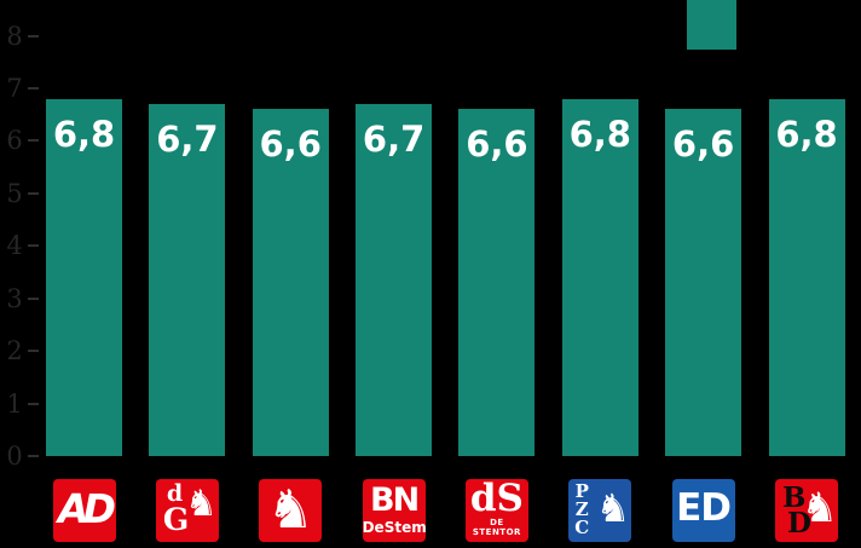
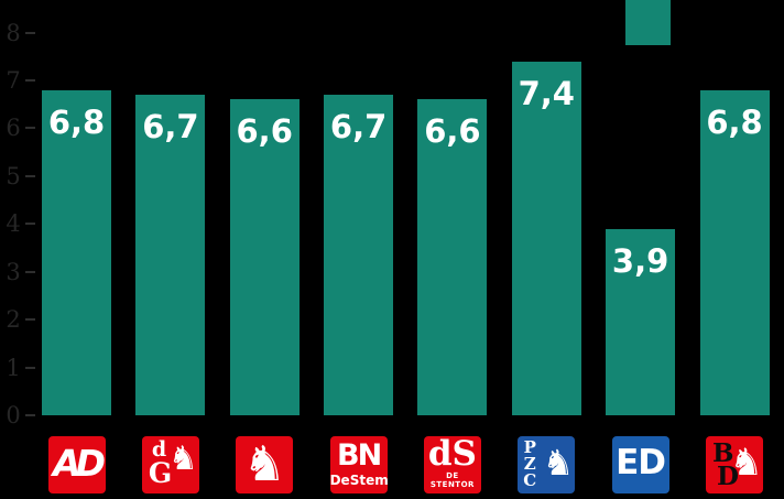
PZC: 6,8 -> 7,4
ED: 6,6 -> 3,9
